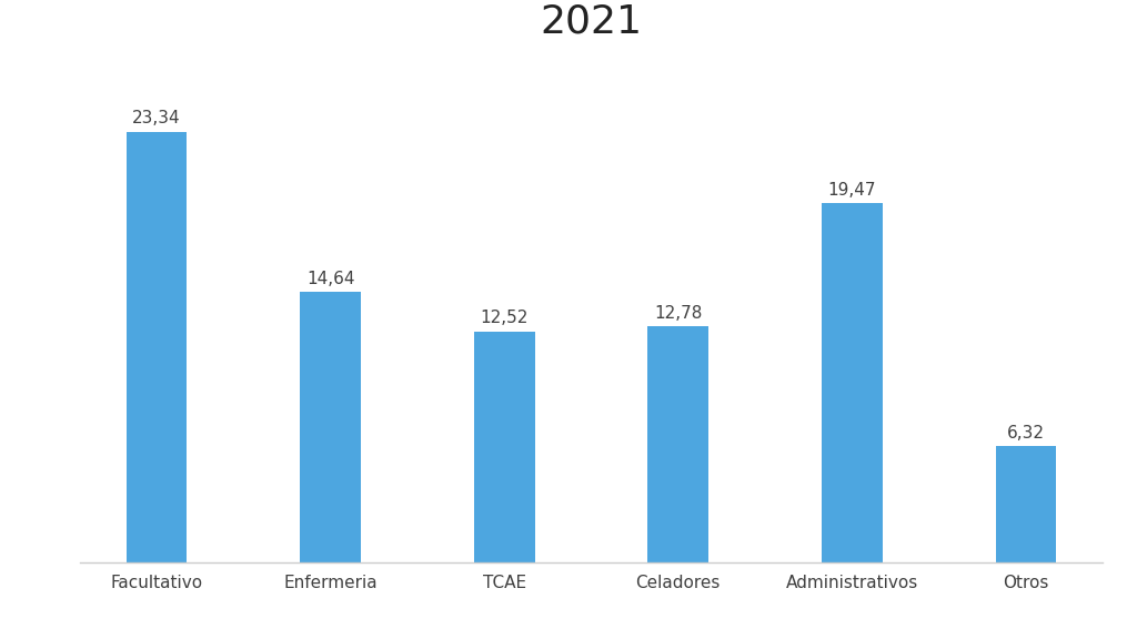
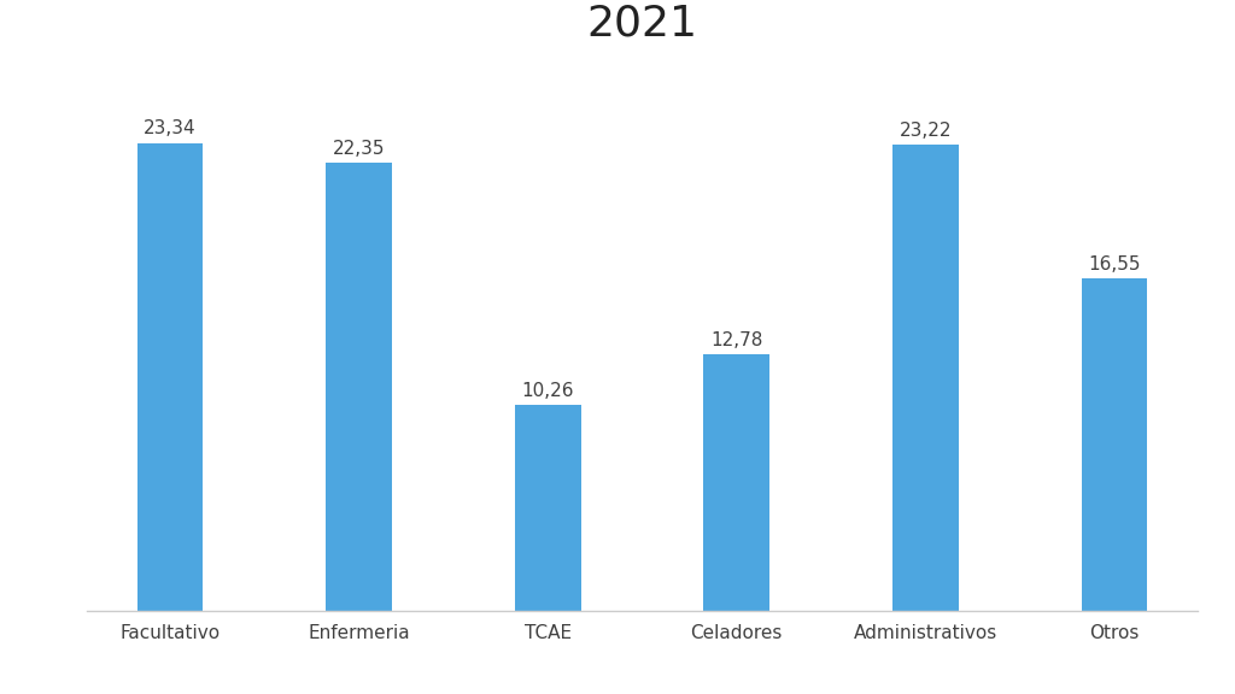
Enfermeria: 14,64 -> 22,35
TCAE: 12,52 -> 10,26
Administrativos: 19,47 -> 23,22
Otros: 6,32 -> 16,55
